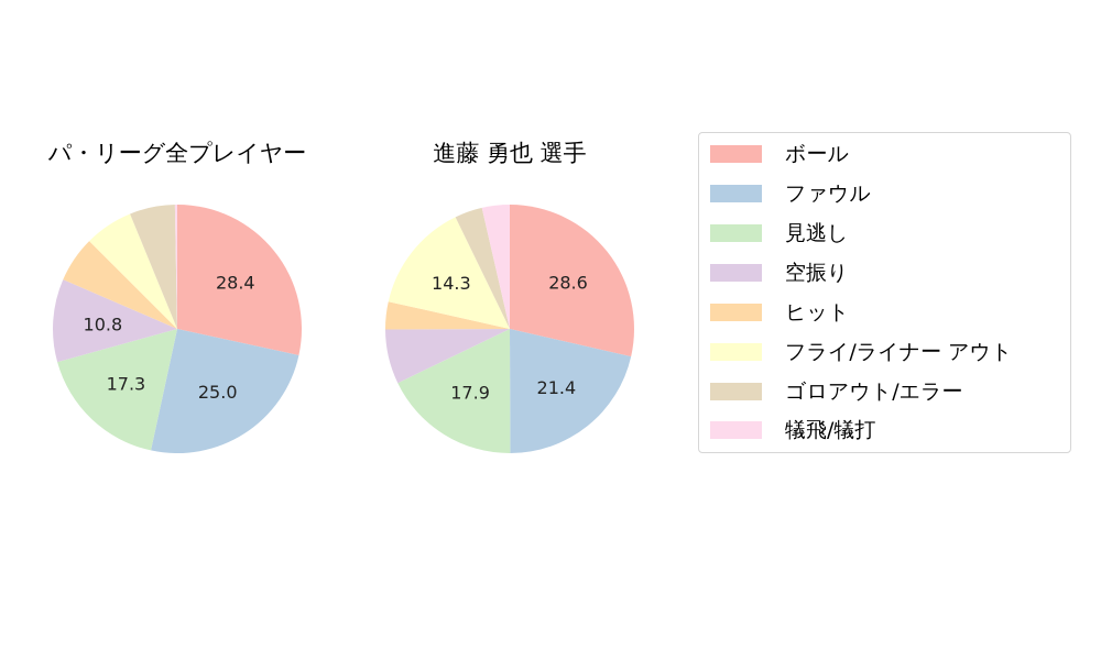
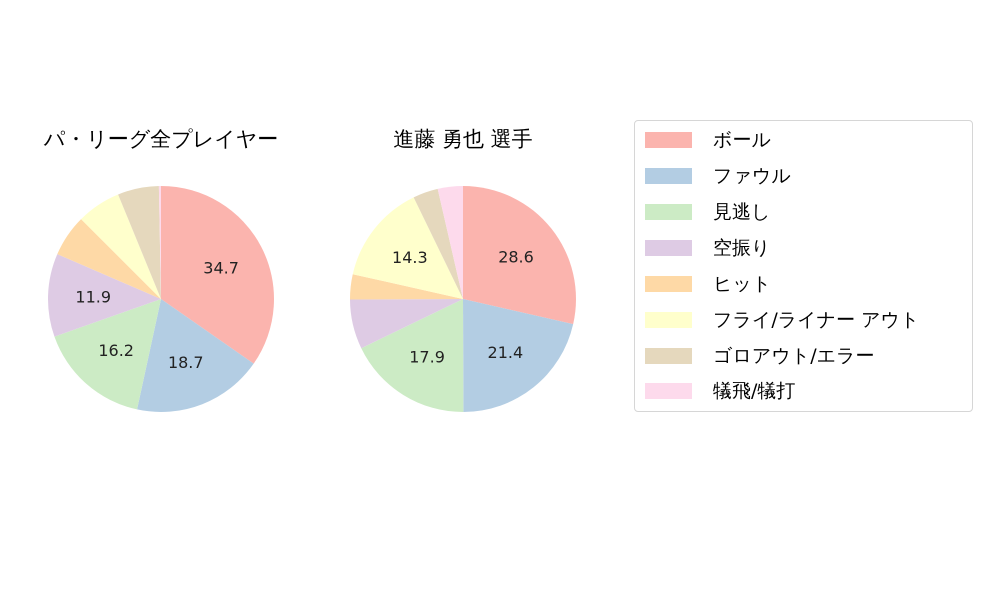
パ・リーグ全プレイヤー/ボール: 28.4 -> 34.7
パ・リーグ全プレイヤー/ファウル: 25.0 -> 18.7
パ・リーグ全プレイヤー/見逃し: 17.3 -> 16.2
パ・リーグ全プレイヤー/空振り: 10.8 -> 11.9
